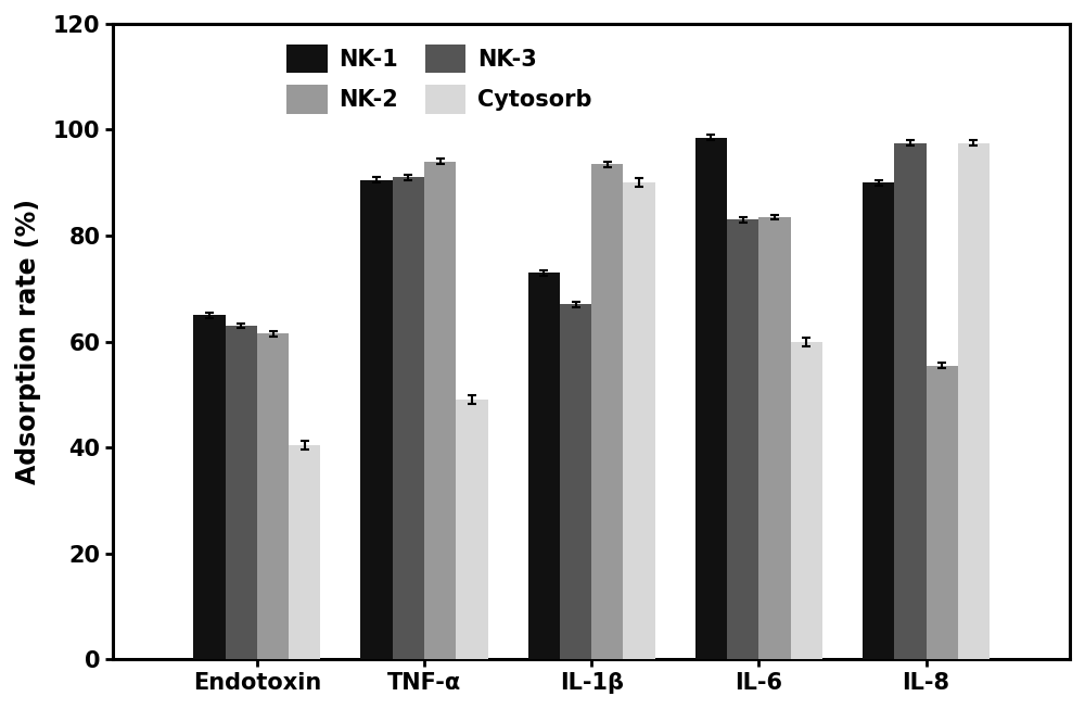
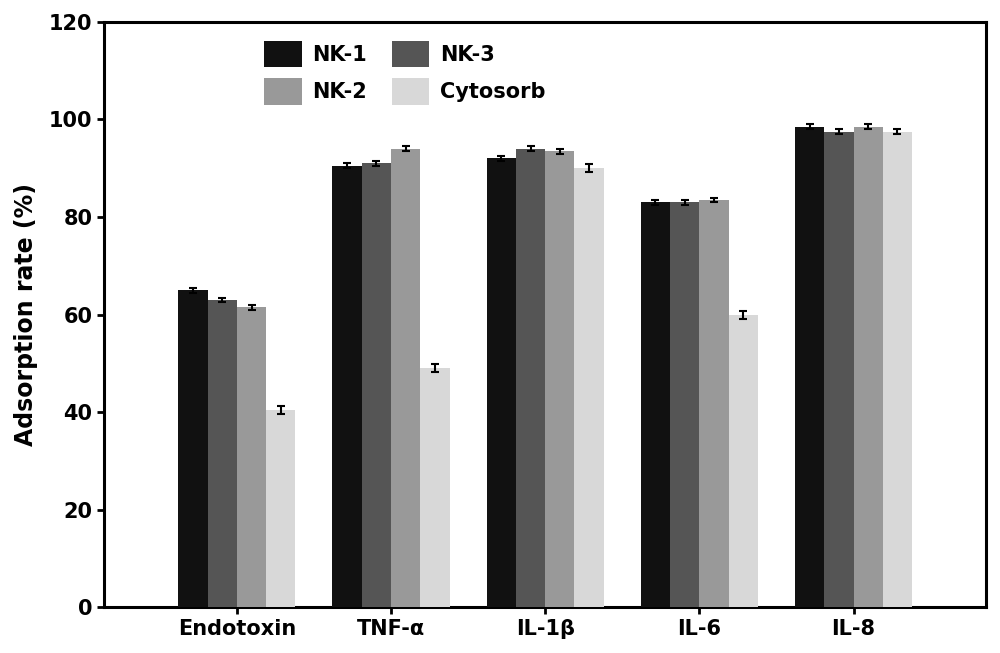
NK-1/IL-1β: 73.0 -> 92.0
NK-3/IL-1β: 67.0 -> 94.0
NK-1/IL-6: 98.5 -> 83.0
NK-1/IL-8: 90.0 -> 98.5
NK-2/IL-8: 55.5 -> 98.5
